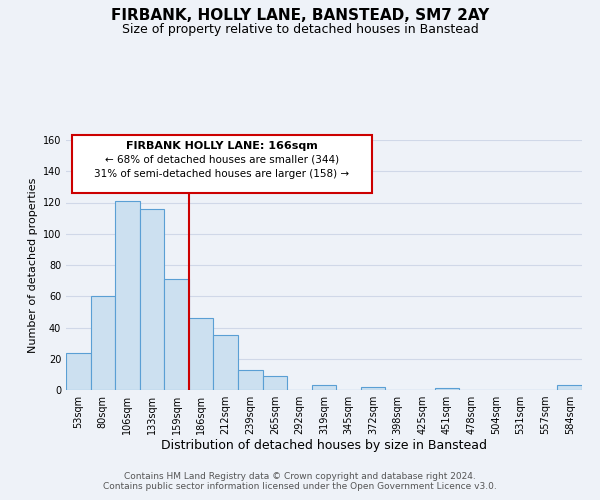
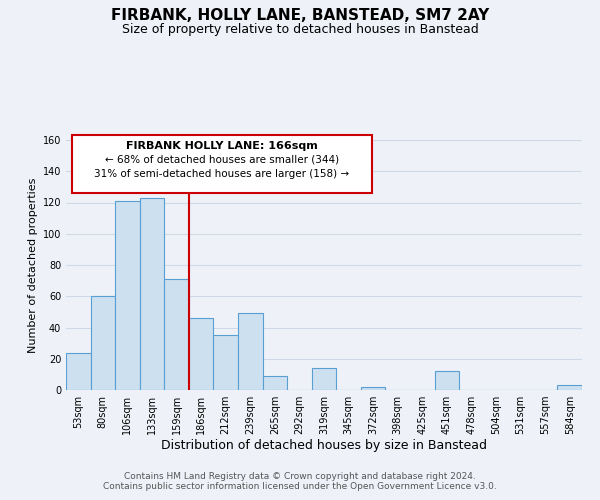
133sqm: 116 -> 123
239sqm: 13 -> 49
319sqm: 3 -> 14
451sqm: 1 -> 12
